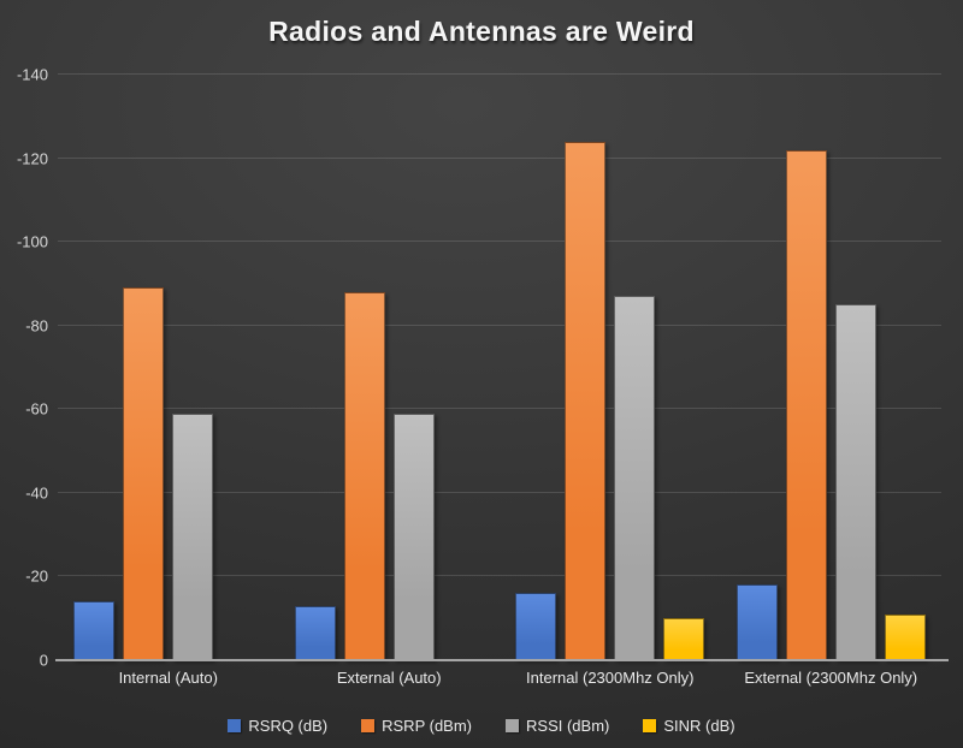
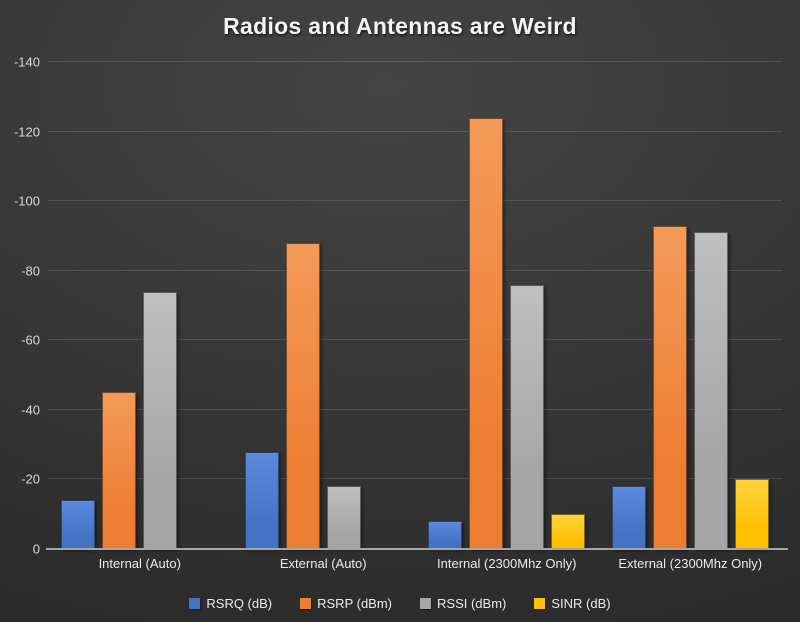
RSRP (dBm)/Internal (Auto): -89 -> -45
RSSI (dBm)/Internal (Auto): -59 -> -74
RSRQ (dB)/External (Auto): -13 -> -28
RSSI (dBm)/External (Auto): -59 -> -18
RSRQ (dB)/Internal (2300Mhz Only): -16 -> -8
RSSI (dBm)/Internal (2300Mhz Only): -87 -> -76
RSRP (dBm)/External (2300Mhz Only): -122 -> -93
RSSI (dBm)/External (2300Mhz Only): -85 -> -91
SINR (dB)/External (2300Mhz Only): -11 -> -20
